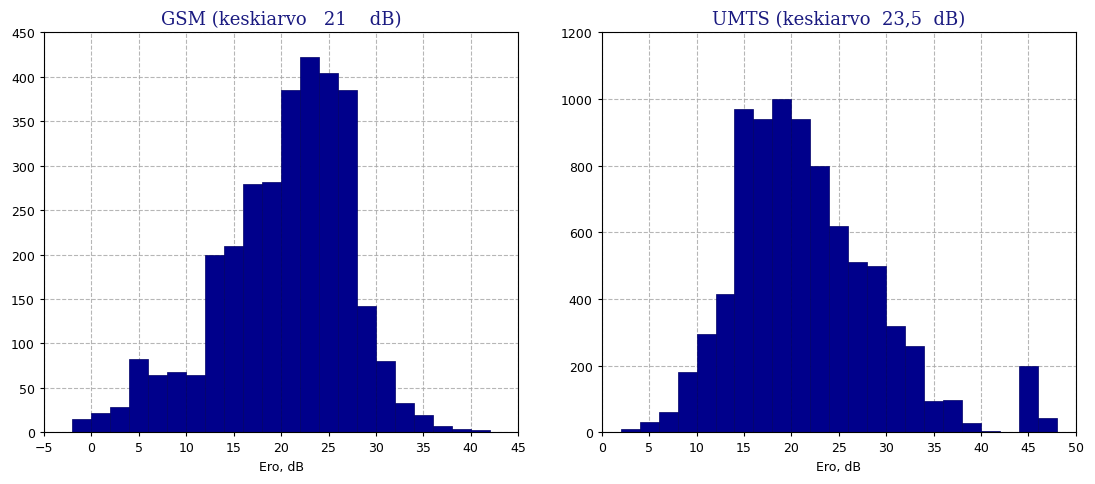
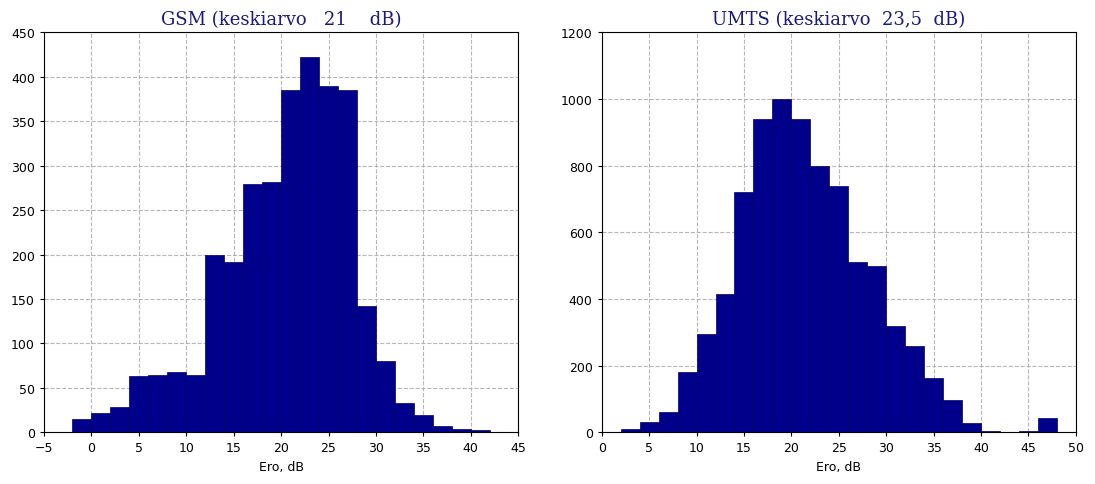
GSM (keskiarvo 21 dB)/5: 82 -> 63
GSM (keskiarvo 21 dB)/15: 210 -> 192
GSM (keskiarvo 21 dB)/25: 404 -> 390
UMTS (keskiarvo 23,5 dB)/15: 970 -> 720
UMTS (keskiarvo 23,5 dB)/25: 620 -> 740
UMTS (keskiarvo 23,5 dB)/35: 95 -> 162
UMTS (keskiarvo 23,5 dB)/45: 200 -> 5
